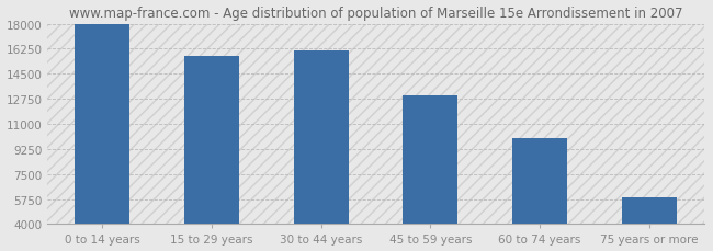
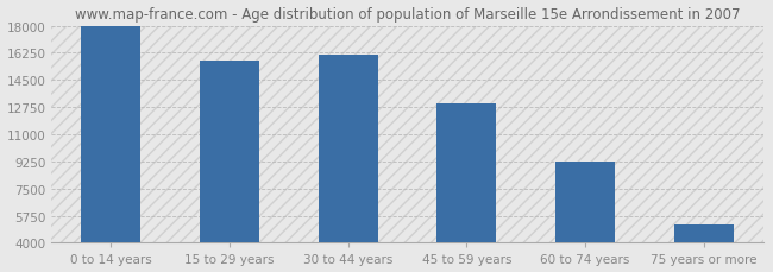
60 to 74 years: 10000 -> 9200
75 years or more: 5900 -> 5200
